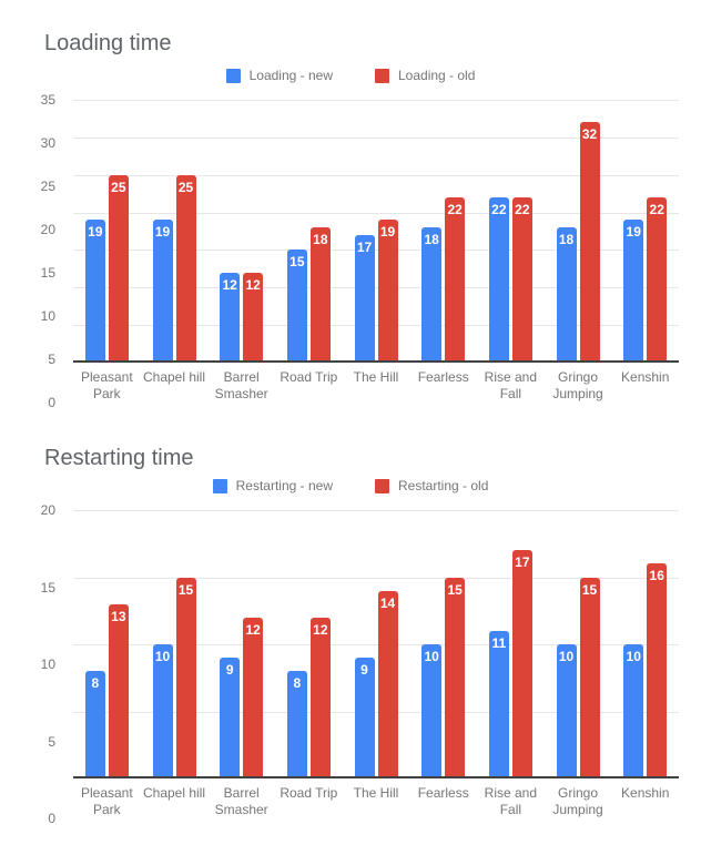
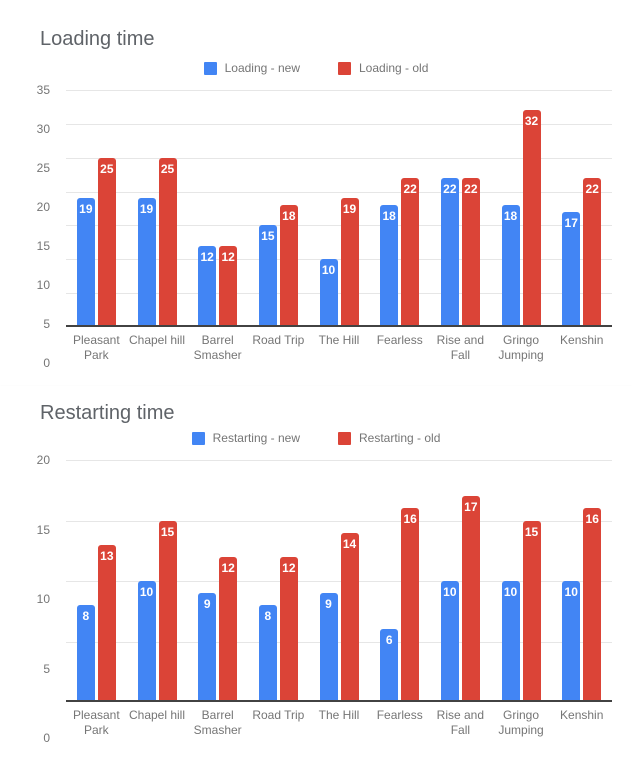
Loading time/Loading - new/The Hill: 17 -> 10
Loading time/Loading - new/Kenshin: 19 -> 17
Restarting time/Restarting - new/Fearless: 10 -> 6
Restarting time/Restarting - old/Fearless: 15 -> 16
Restarting time/Restarting - new/Rise and Fall: 11 -> 10
